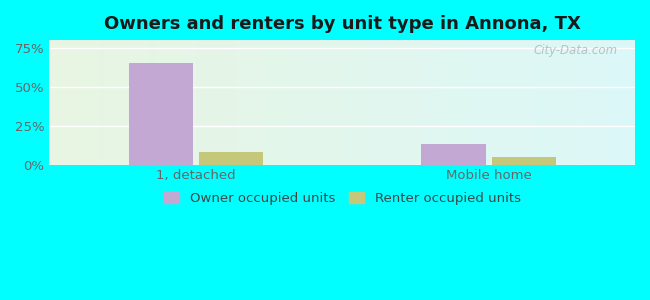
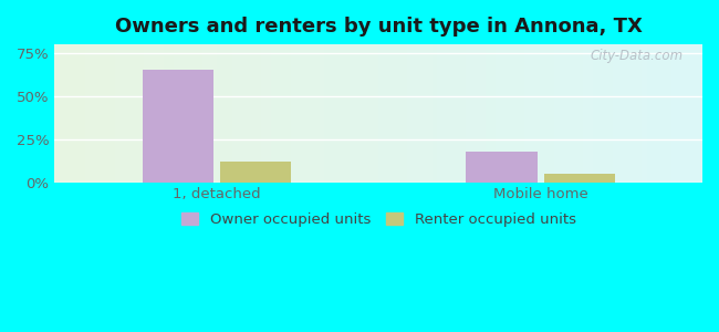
Renter occupied units/1, detached: 8% -> 12%
Owner occupied units/Mobile home: 13% -> 18%
